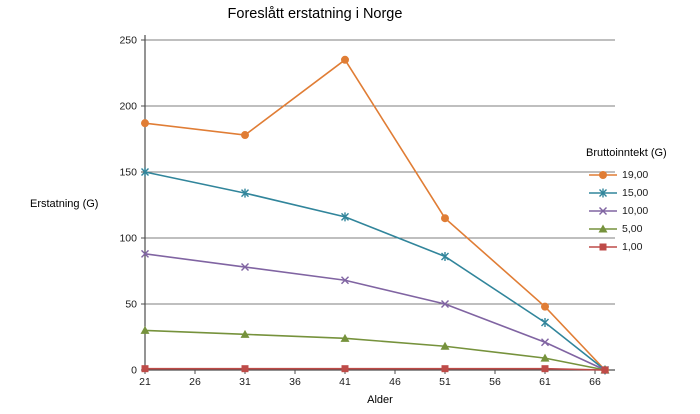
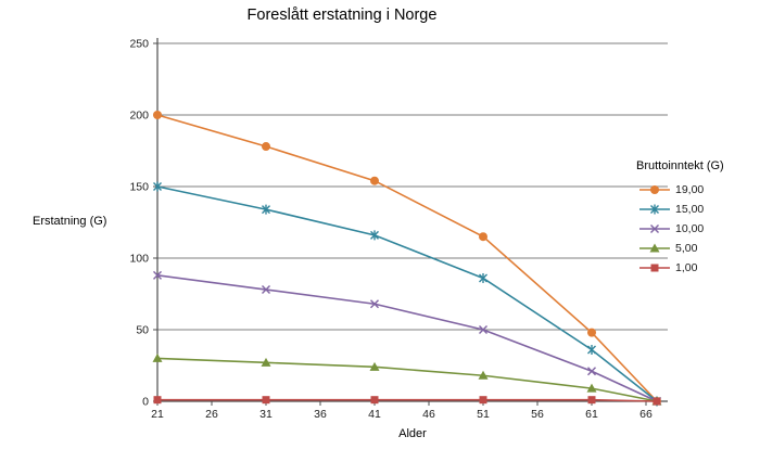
19,00/21: 187 -> 200
19,00/41: 235 -> 154
